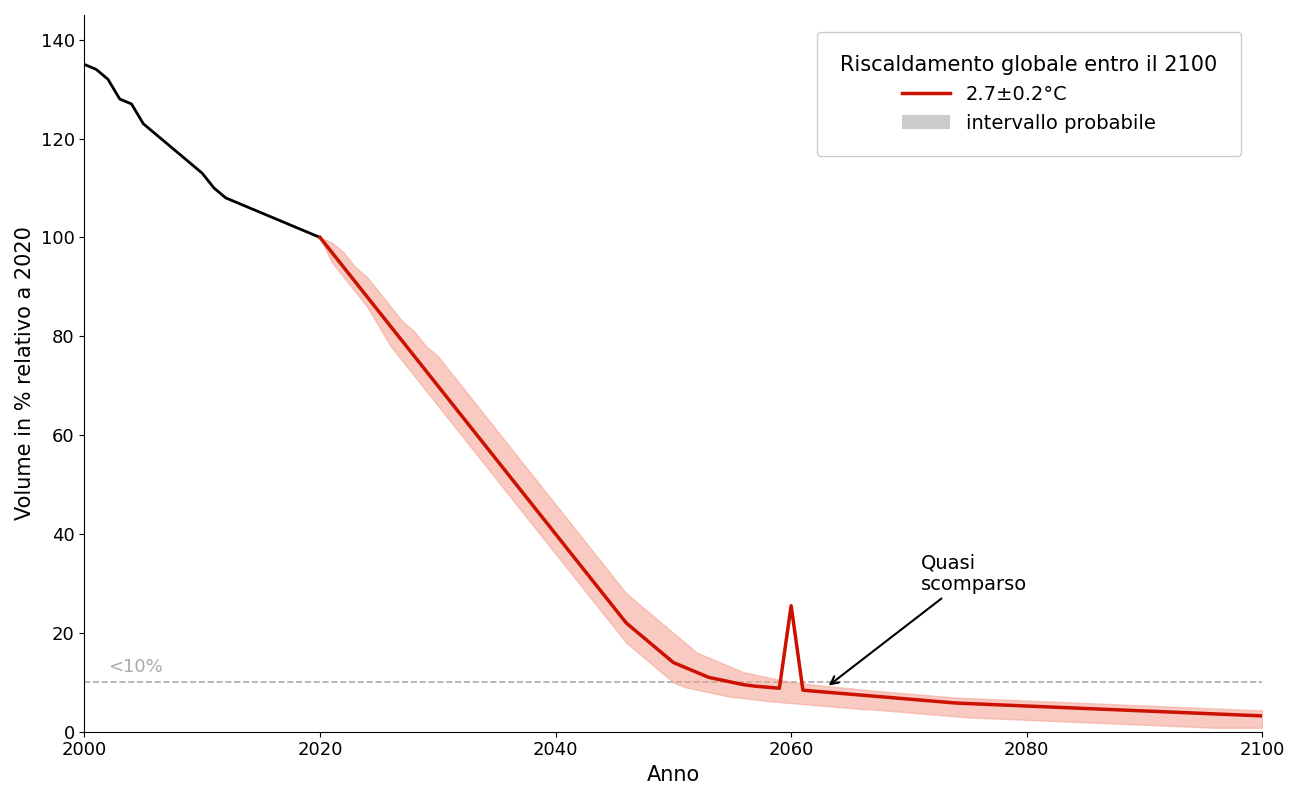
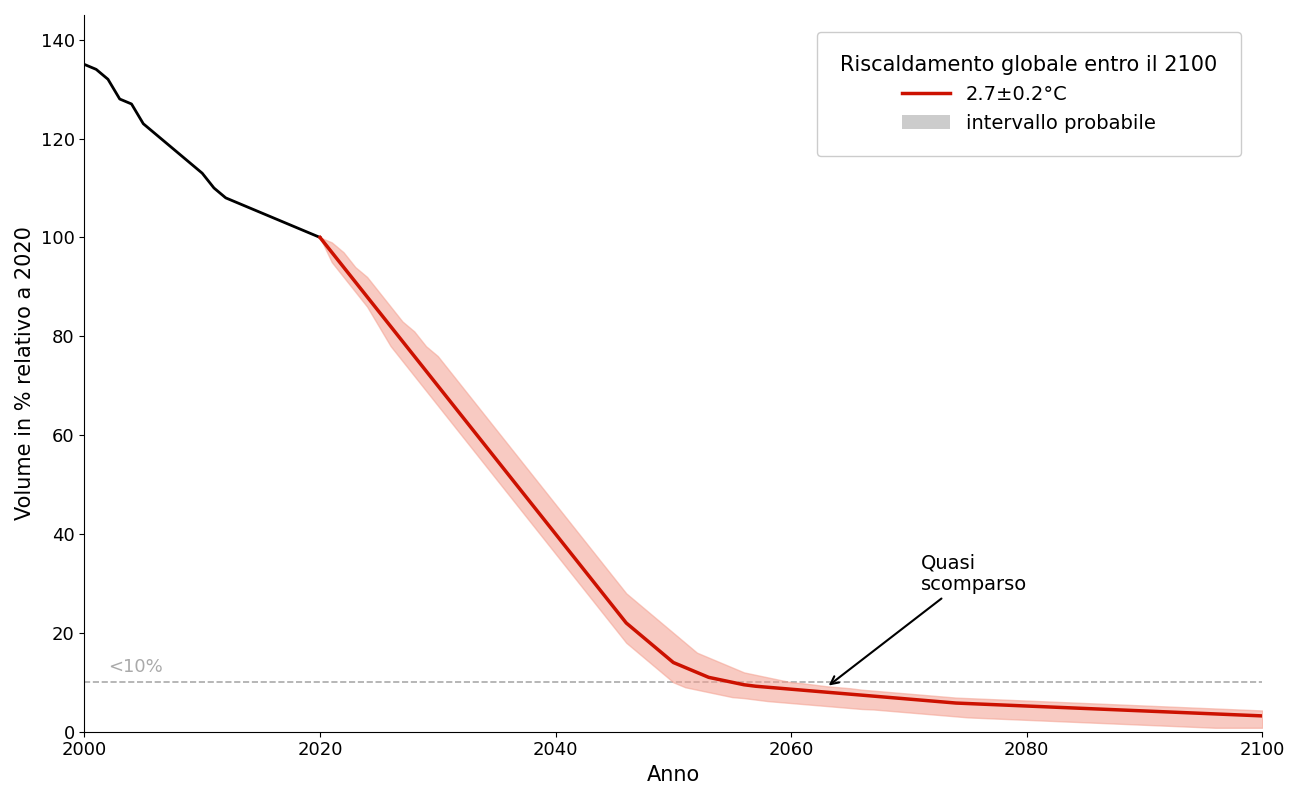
2.7±0.2°C/2060: 25.5 -> 8.6
